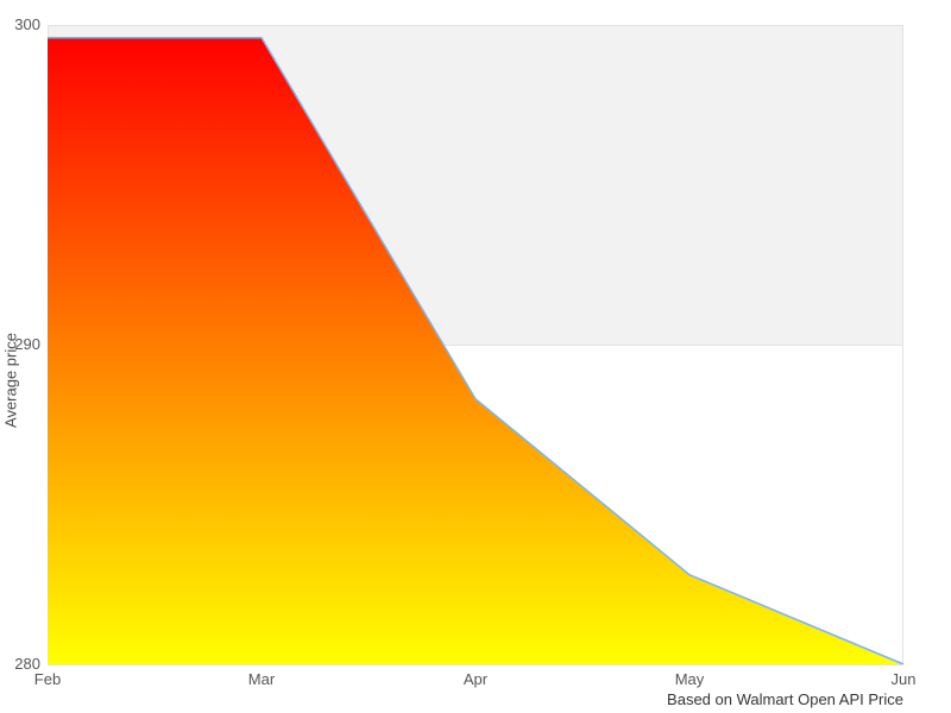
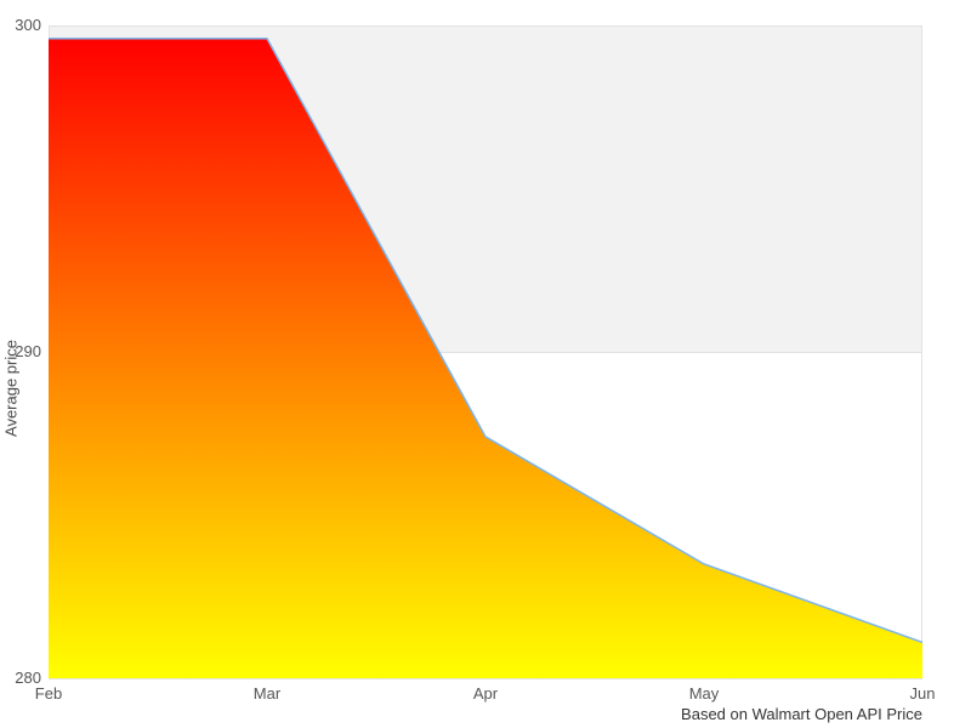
Apr: 288.3 -> 287.4
May: 282.8 -> 283.5
Jun: 280.0 -> 281.1
